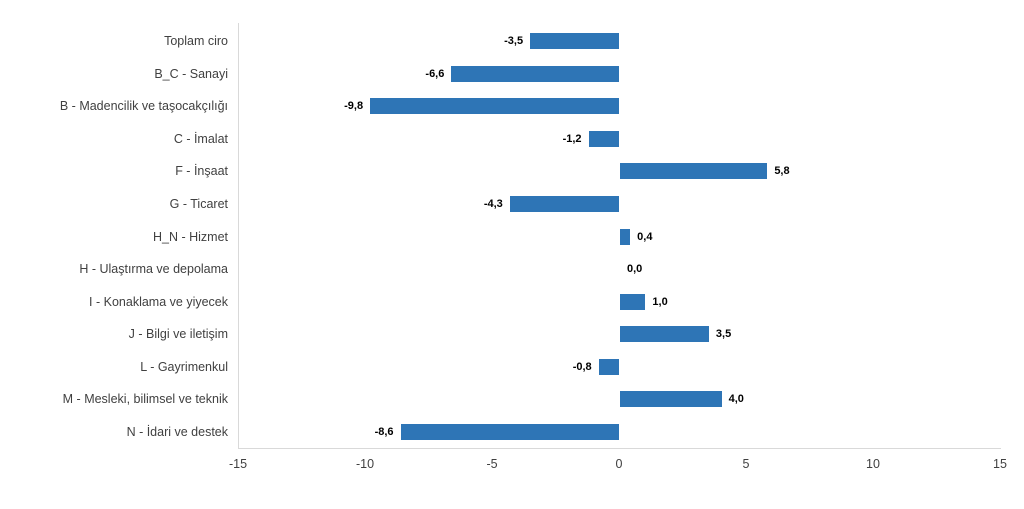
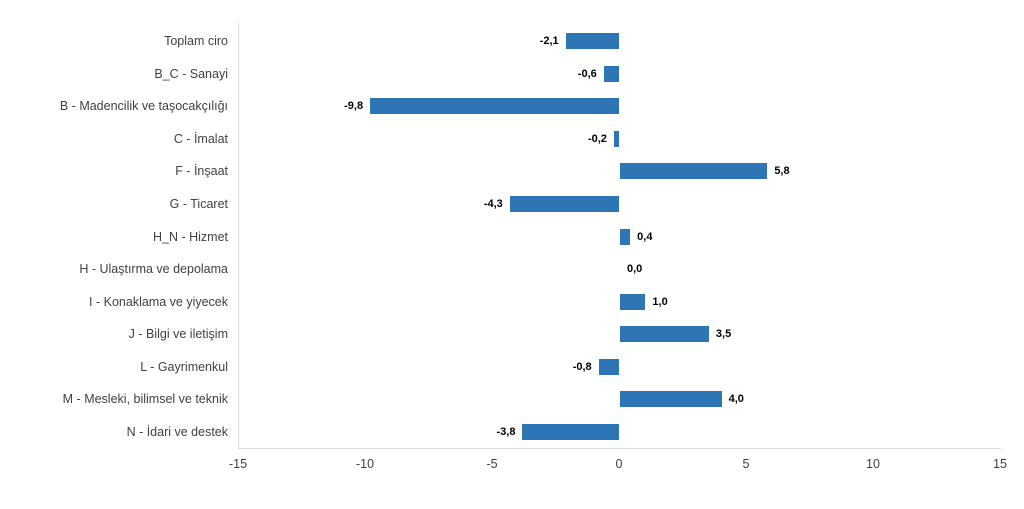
Toplam ciro: -3,5 -> -2,1
B_C - Sanayi: -6,6 -> -0,6
C - İmalat: -1,2 -> -0,2
N - İdari ve destek: -8,6 -> -3,8
